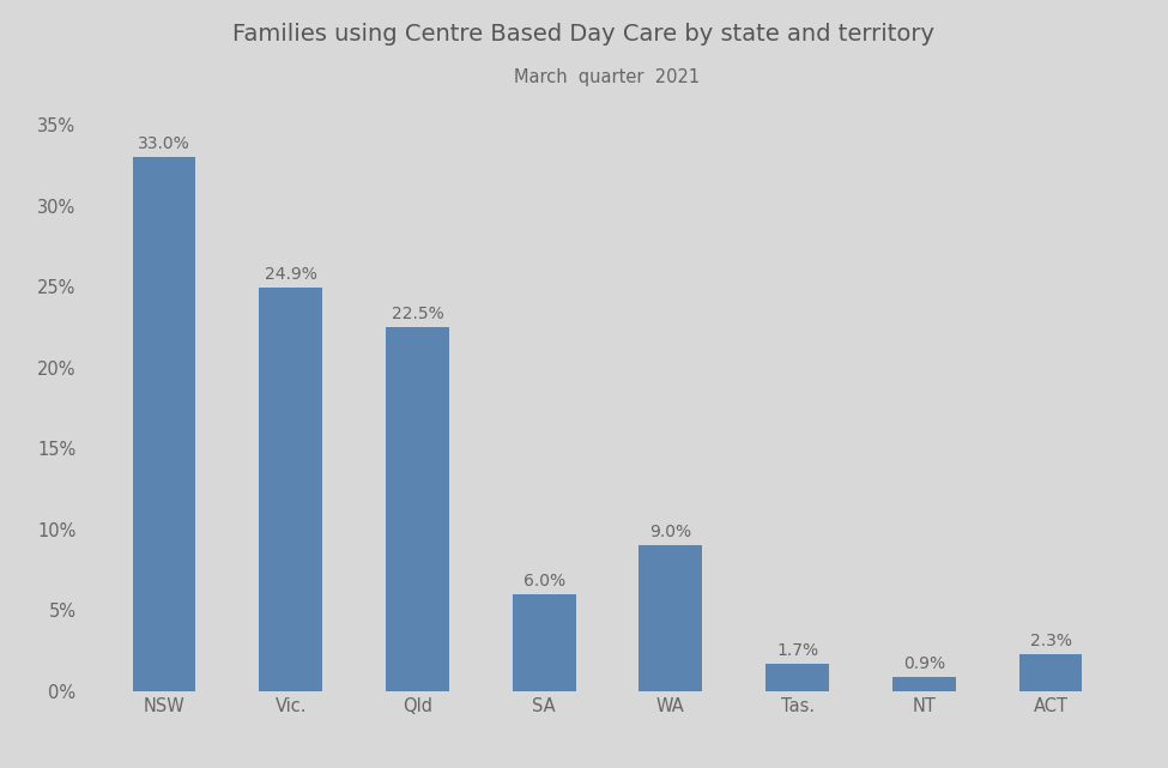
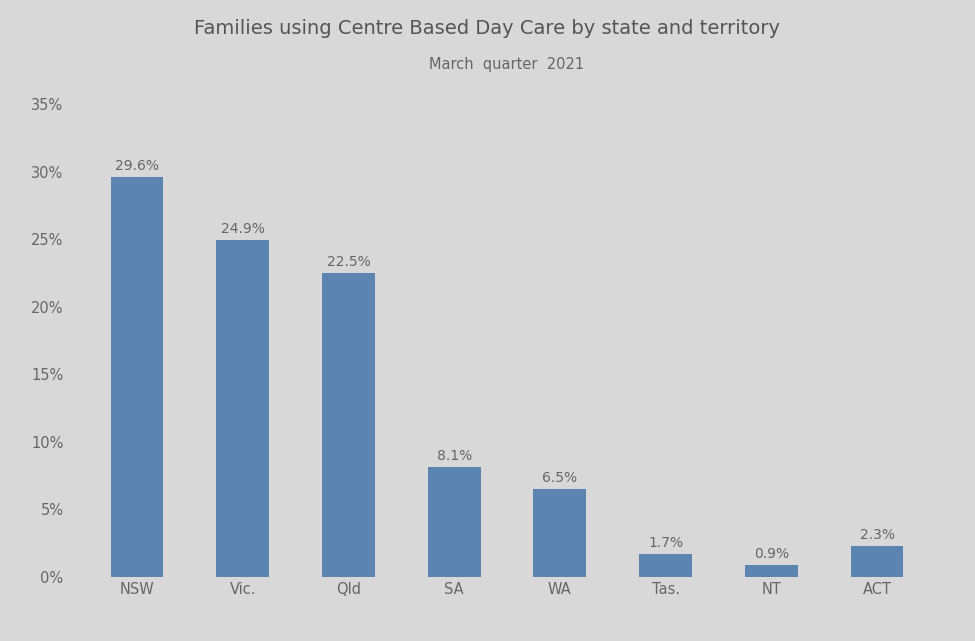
NSW: 33.0% -> 29.6%
SA: 6.0% -> 8.1%
WA: 9.0% -> 6.5%
